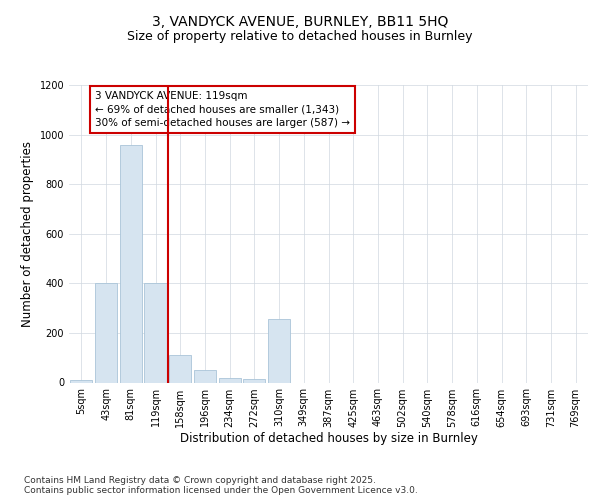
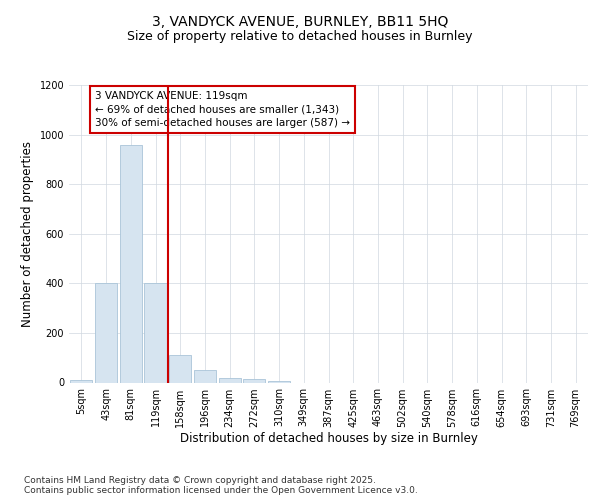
310sqm: 255 -> 5
